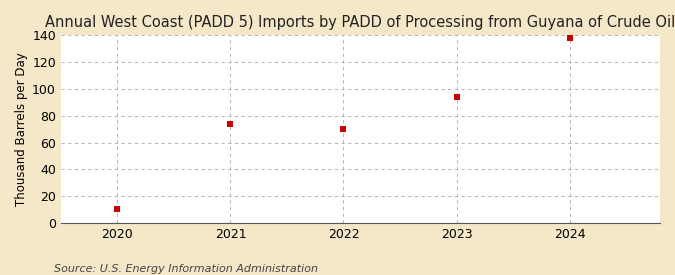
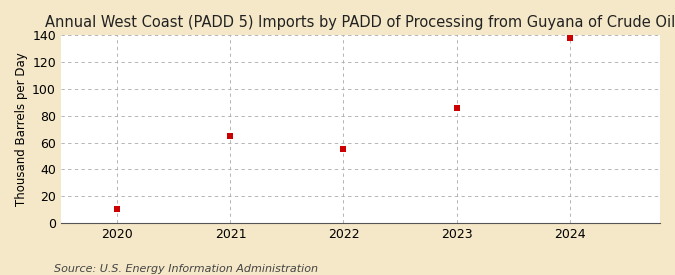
2021: 74 -> 65
2022: 70 -> 55
2023: 94 -> 86
